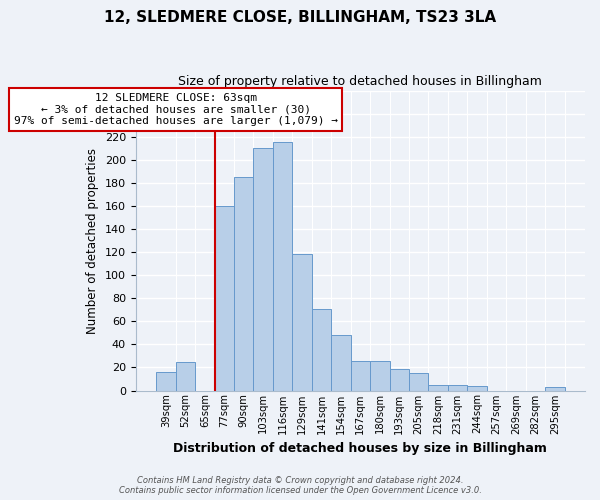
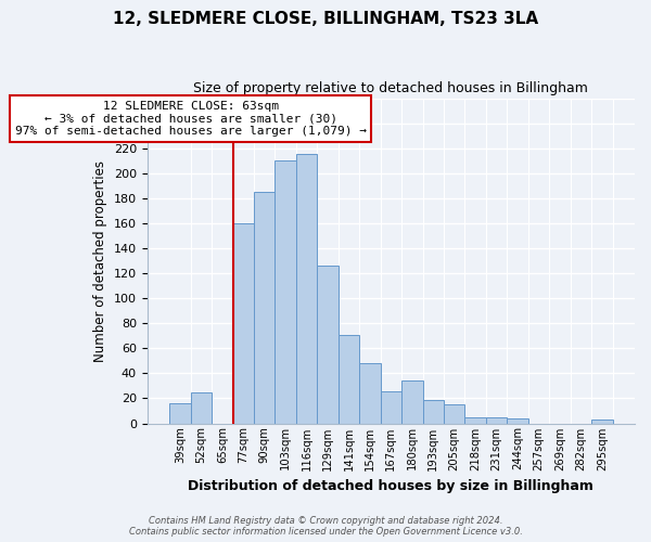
129sqm: 118 -> 126
180sqm: 26 -> 34
